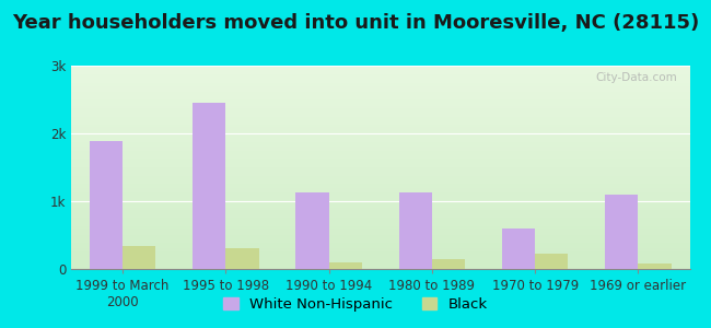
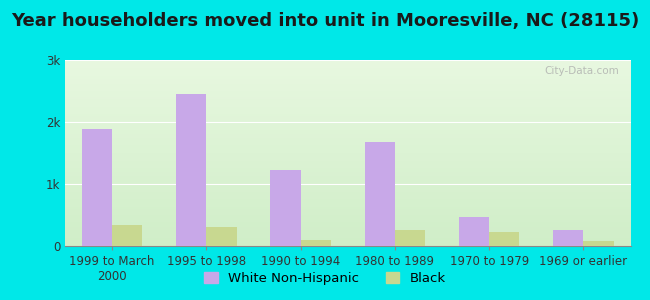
White Non-Hispanic/1990 to 1994: 1.13k -> 1.22k
White Non-Hispanic/1980 to 1989: 1.13k -> 1.68k
Black/1980 to 1989: 0.14k -> 0.26k
White Non-Hispanic/1970 to 1979: 0.60k -> 0.46k
White Non-Hispanic/1969 or earlier: 1.09k -> 0.26k
